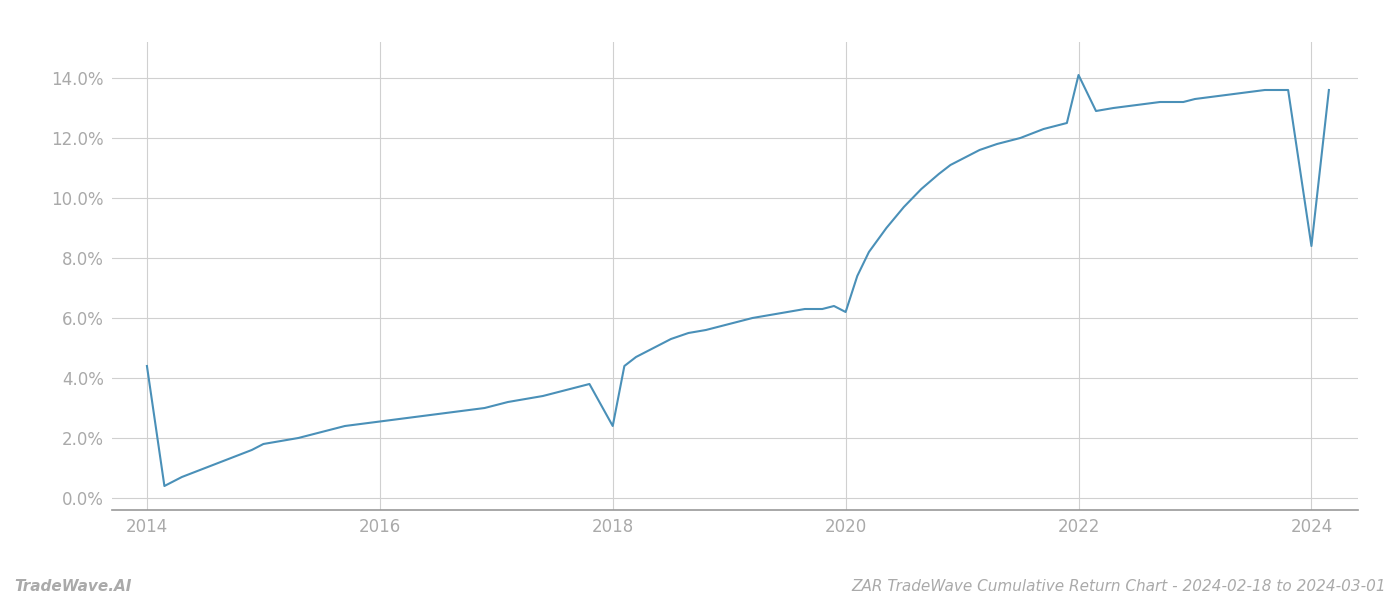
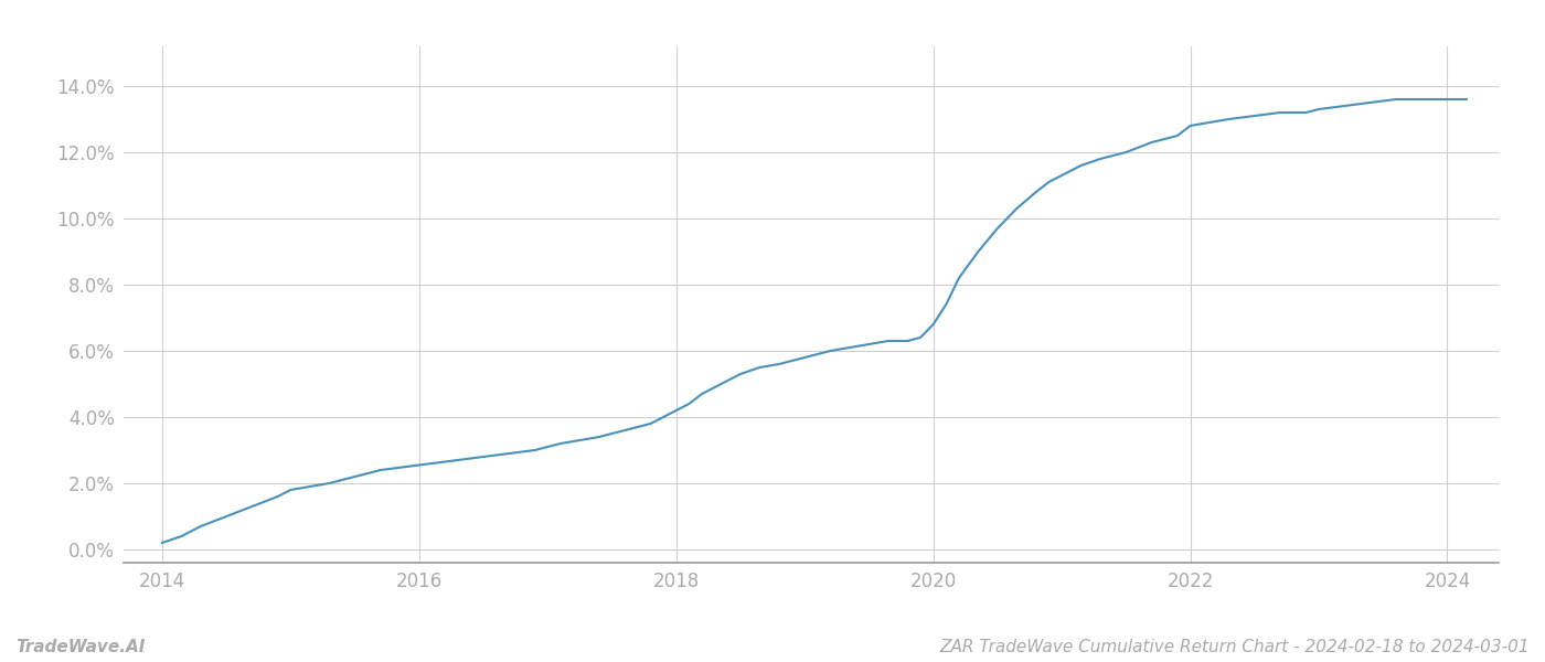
2014: 4.4% -> 0.2%
2018: 2.4% -> 4.2%
2020: 6.2% -> 6.8%
2022: 14.1% -> 12.8%
2024: 8.4% -> 13.6%
